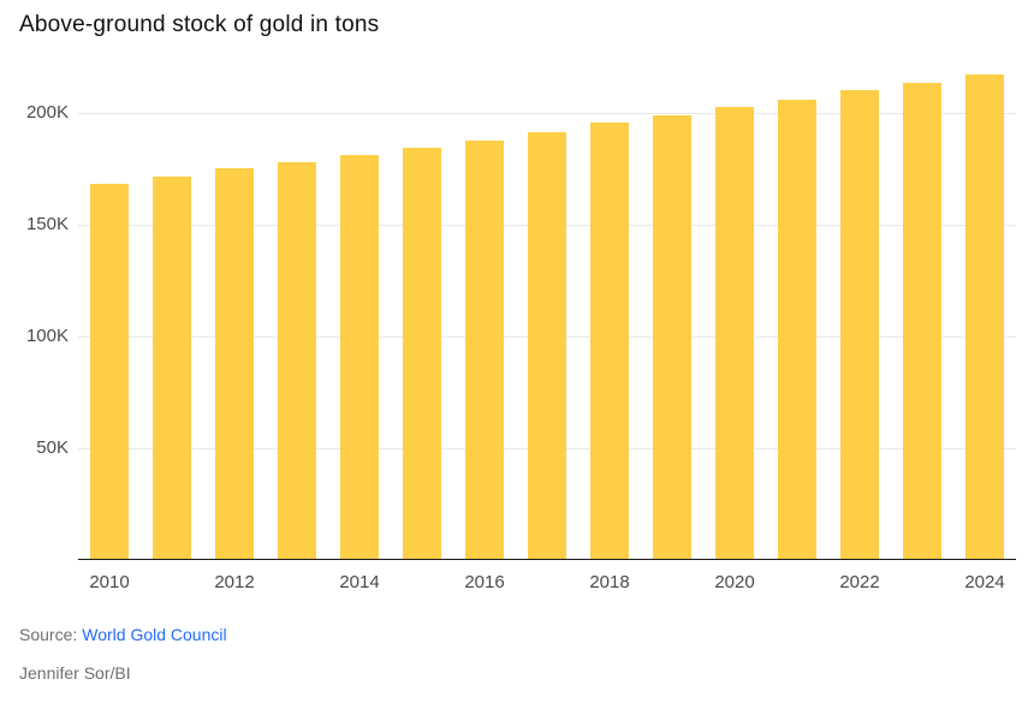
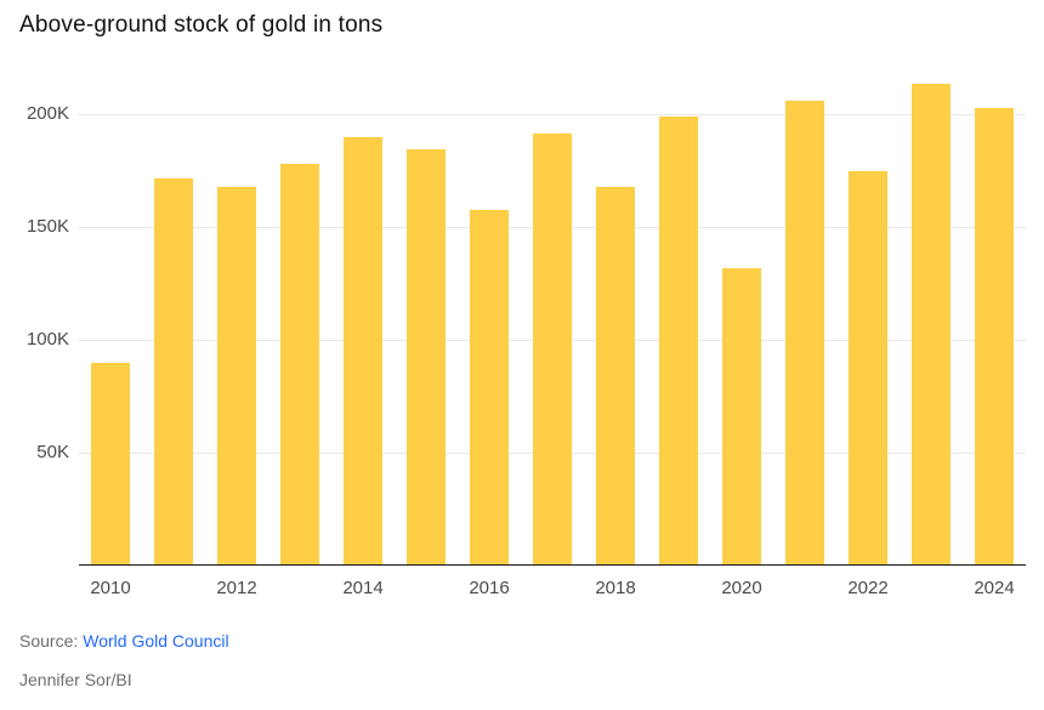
2010: 168K -> 89K
2012: 174K -> 167K
2014: 180K -> 189K
2016: 187K -> 157K
2018: 195K -> 167K
2020: 202K -> 131K
2022: 210K -> 174K
2024: 216K -> 202K
